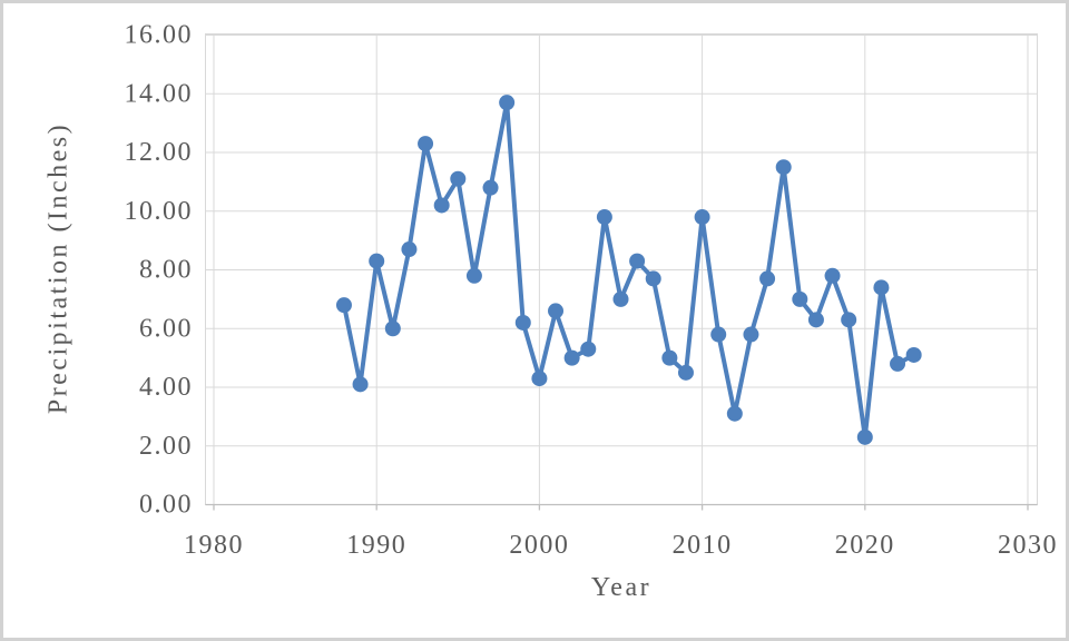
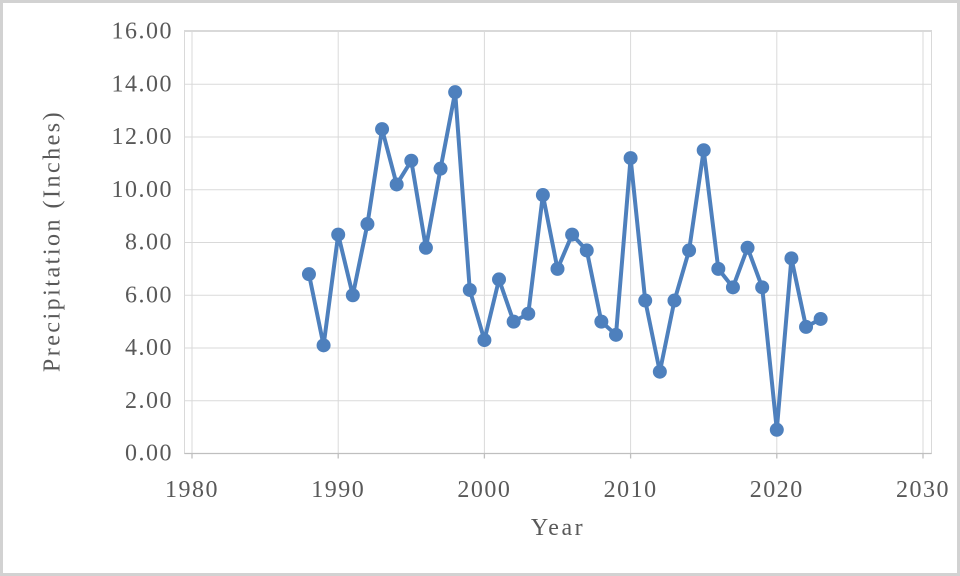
2010: 9.8 -> 11.2
2020: 2.3 -> 0.9
